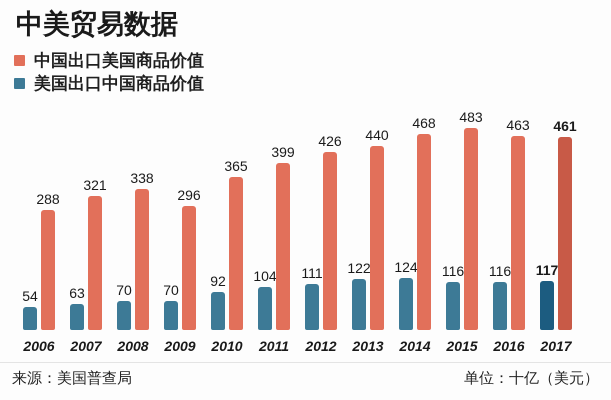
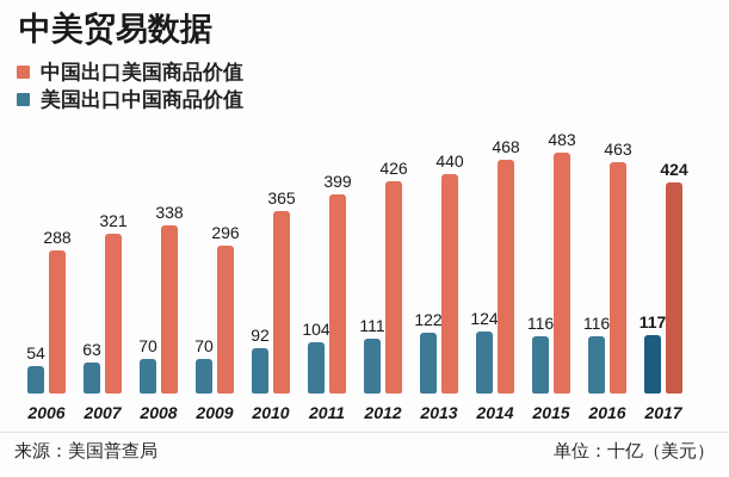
中国出口美国商品价值/2017: 461 -> 424
